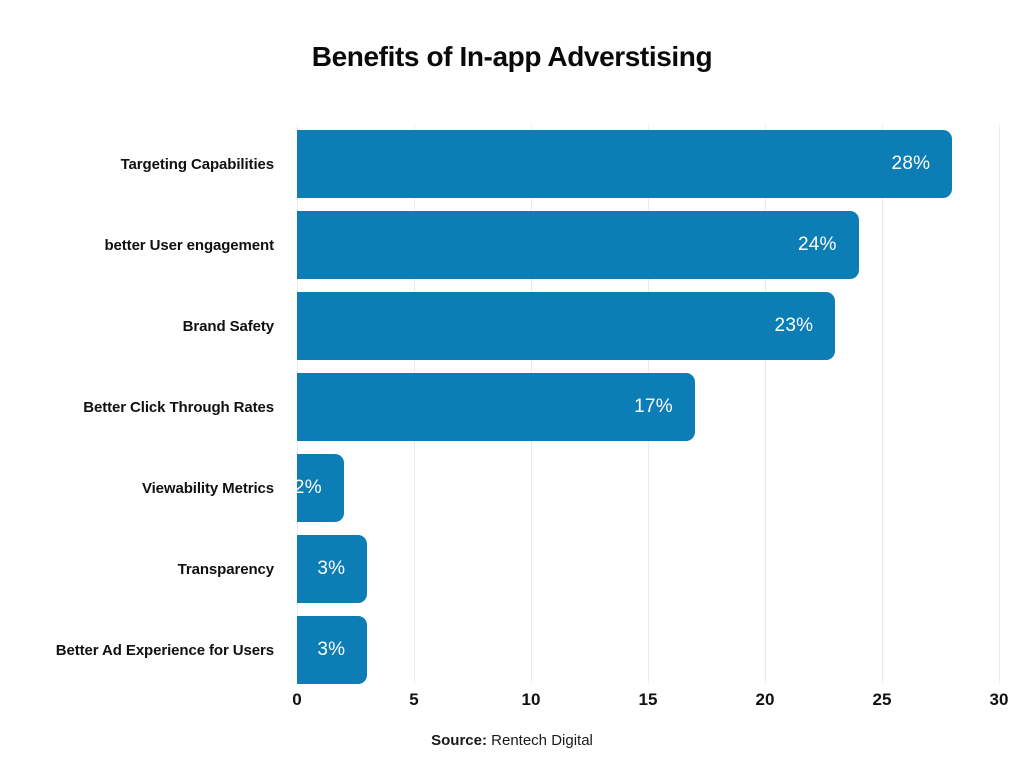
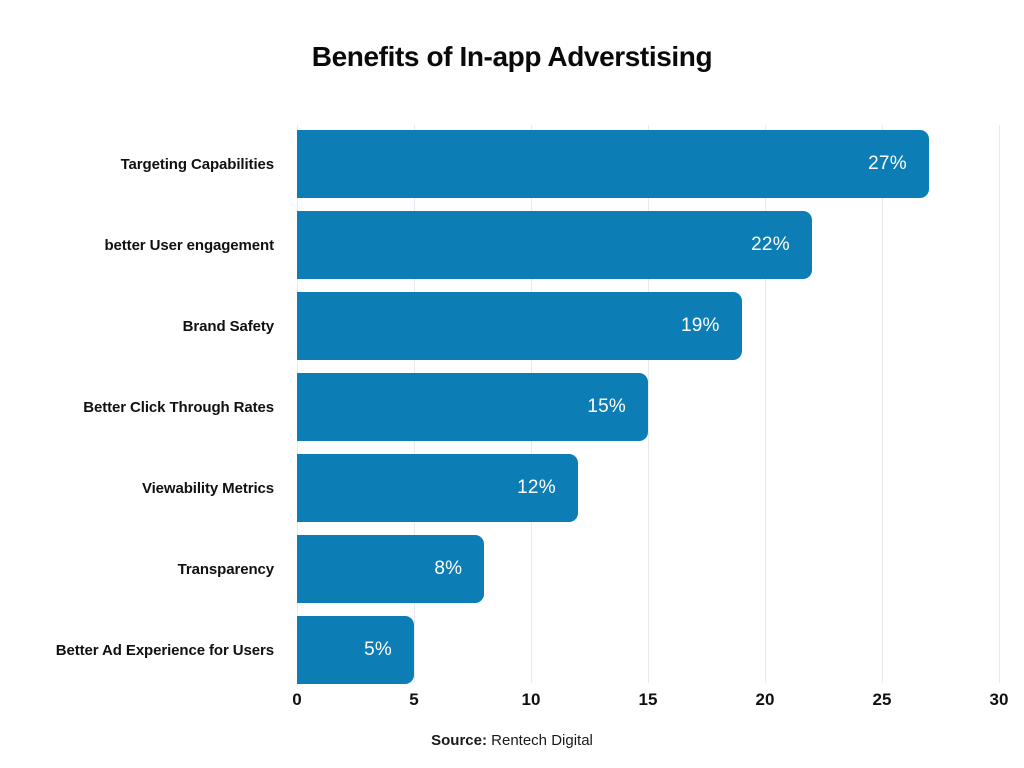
Targeting Capabilities: 28% -> 27%
better User engagement: 24% -> 22%
Brand Safety: 23% -> 19%
Better Click Through Rates: 17% -> 15%
Viewability Metrics: 2% -> 12%
Transparency: 3% -> 8%
Better Ad Experience for Users: 3% -> 5%
